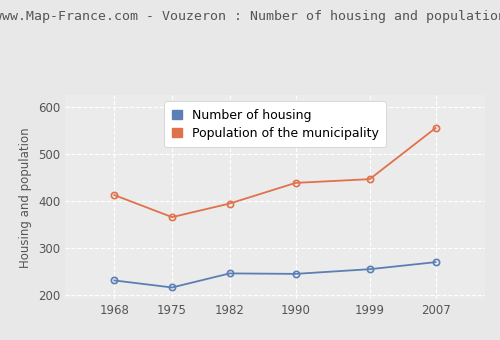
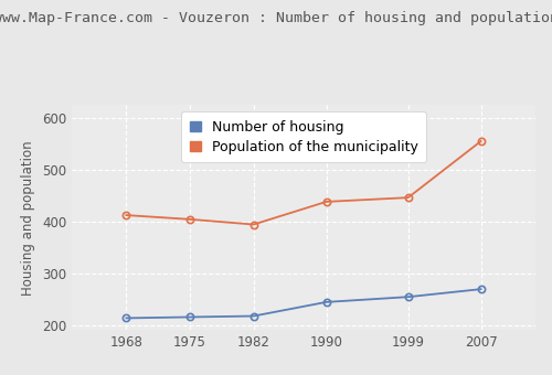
Number of housing/1968: 230 -> 213
Population of the municipality/1975: 365 -> 404
Number of housing/1982: 245 -> 217
